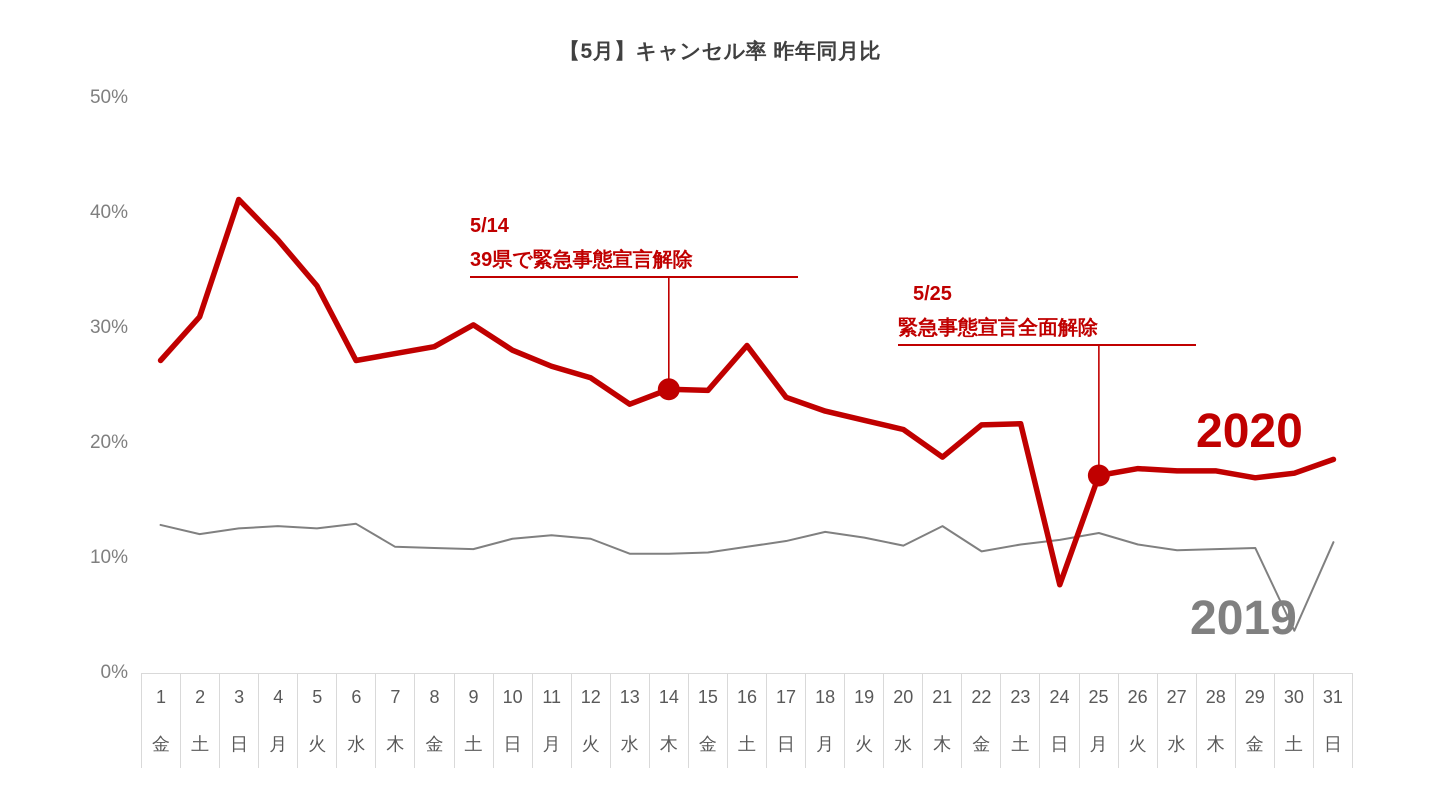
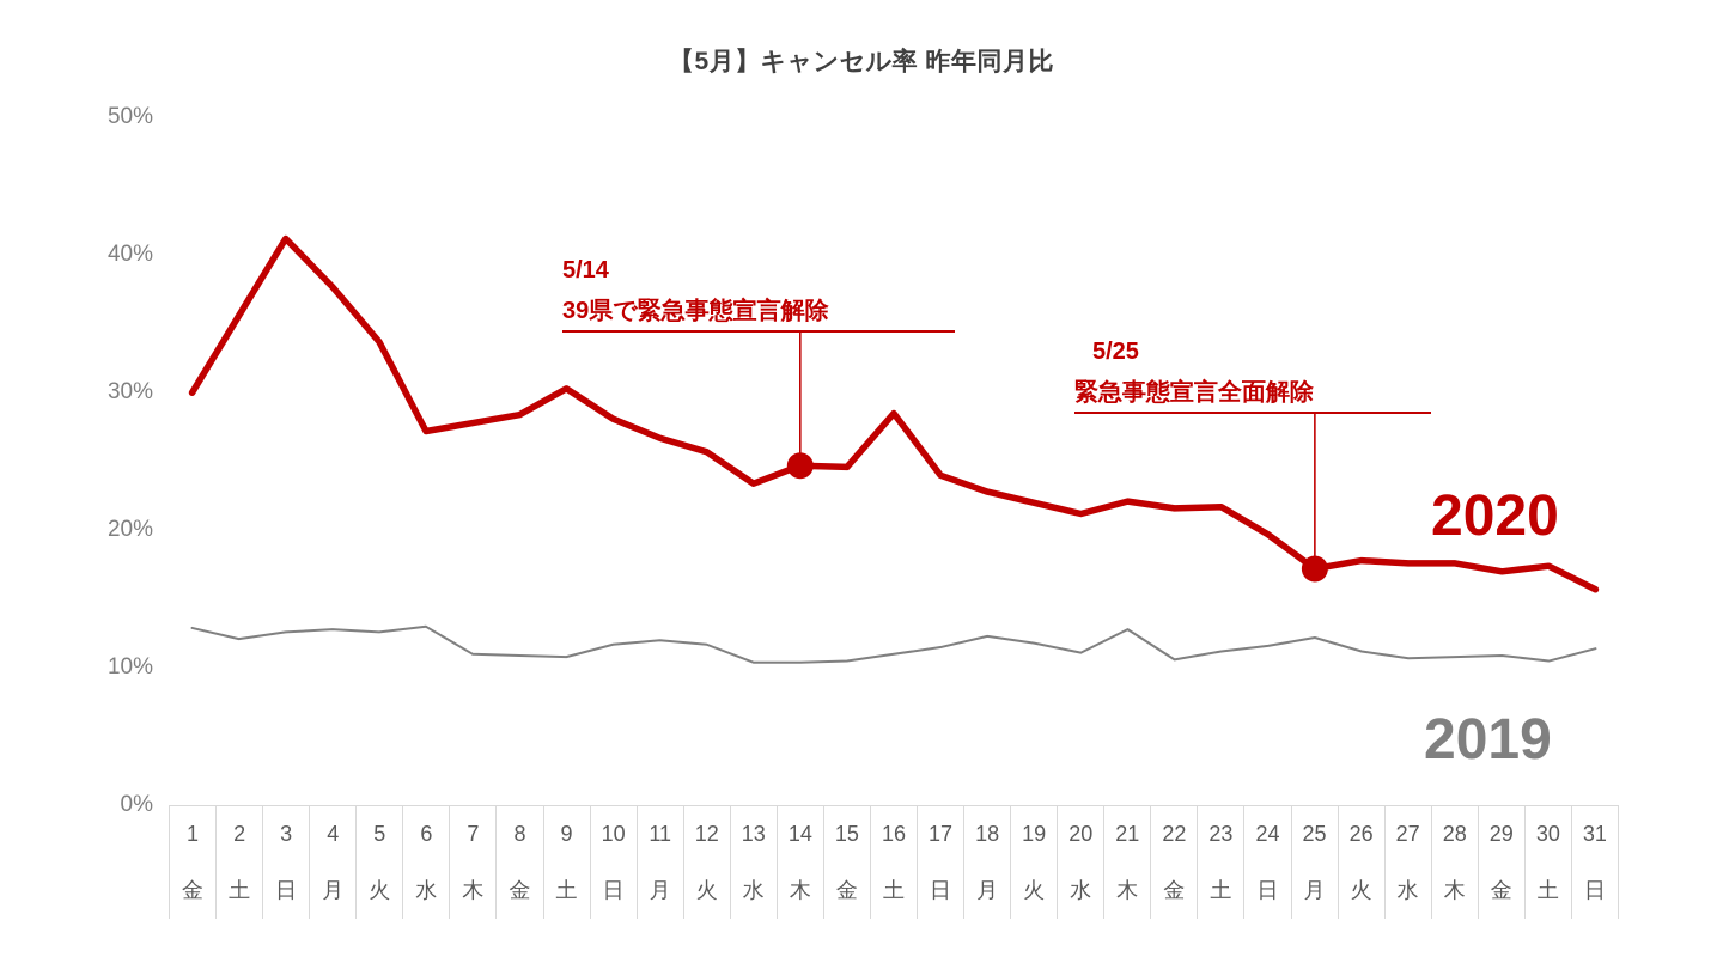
2020/1: 27.0% -> 29.8%
2020/2: 30.8% -> 35.4%
2020/21: 18.6% -> 21.9%
2020/24: 7.5% -> 19.5%
2019/30: 3.5% -> 10.3%
2020/31: 18.4% -> 15.5%
